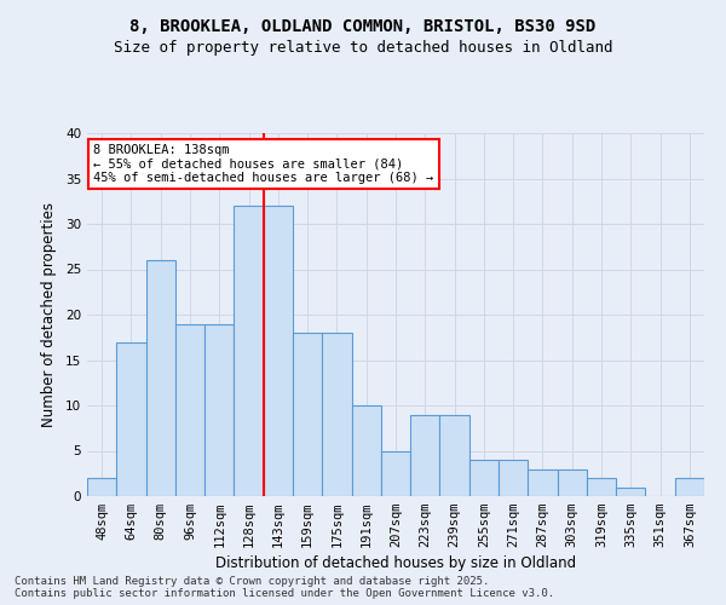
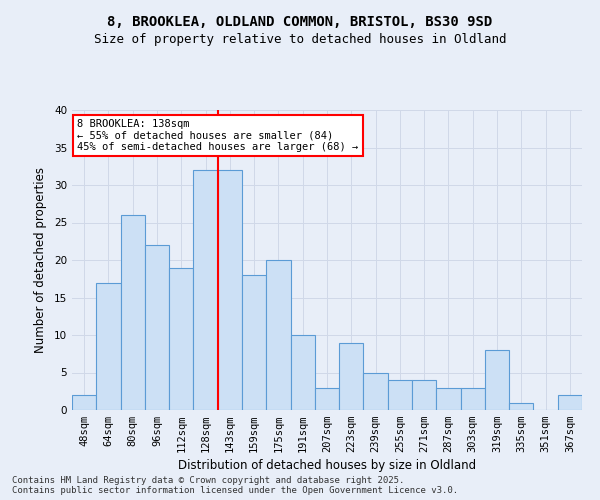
96sqm: 19 -> 22
175sqm: 18 -> 20
207sqm: 5 -> 3
239sqm: 9 -> 5
319sqm: 2 -> 8
